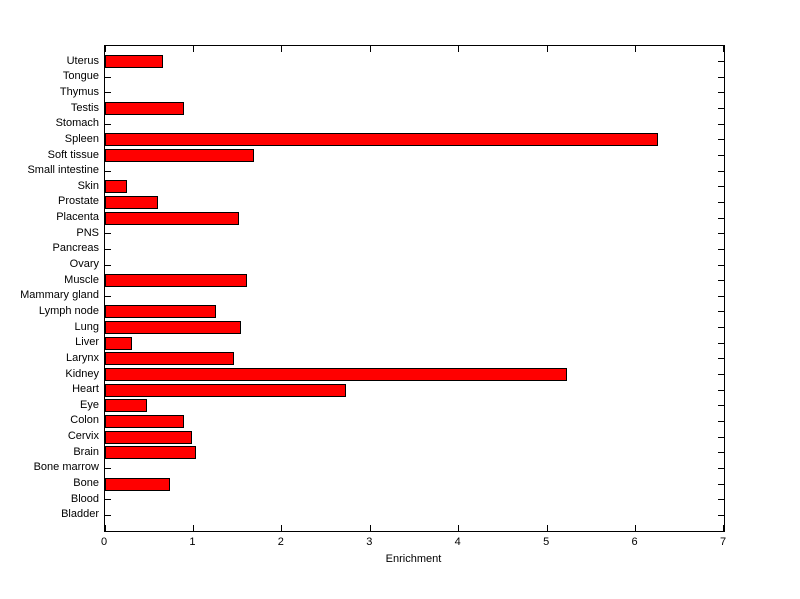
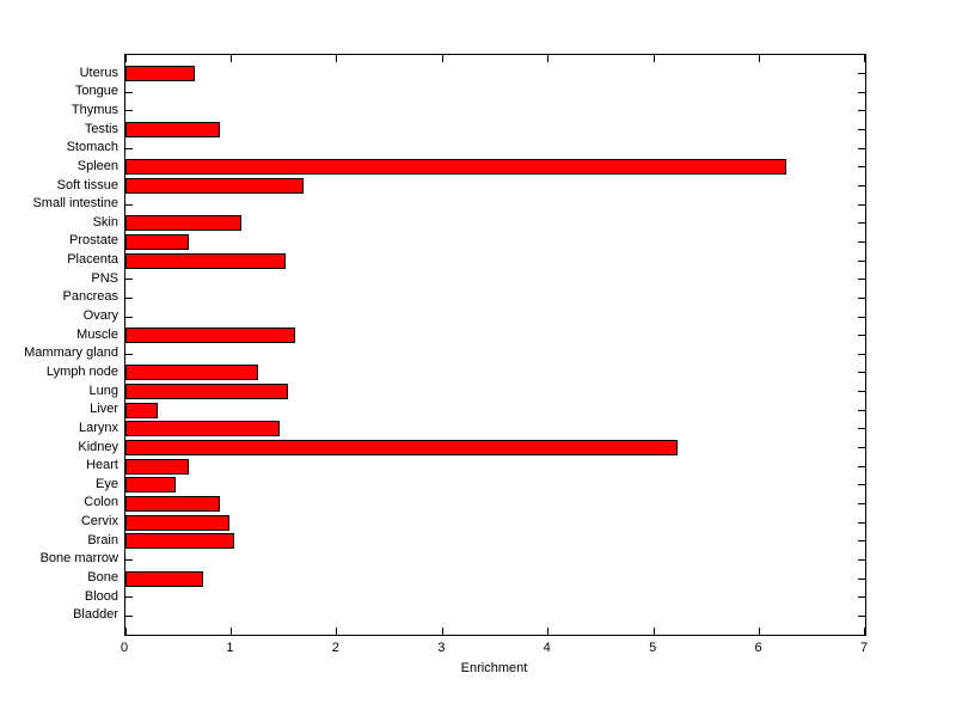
Skin: 0.2 -> 1.1
Heart: 2.7 -> 0.6
